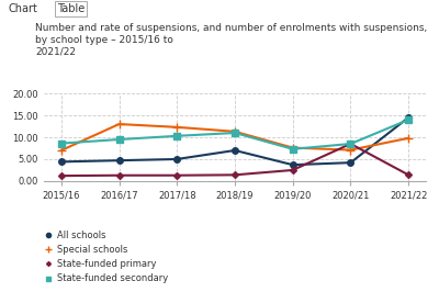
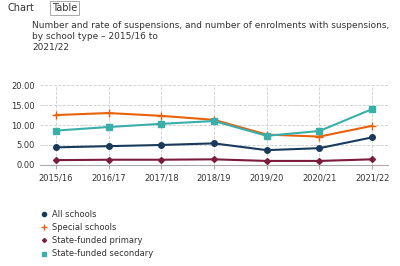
Special schools/2015/16: 7.0 -> 12.5
All schools/2018/19: 7.0 -> 5.4
State-funded primary/2019/20: 2.5 -> 1.0
State-funded primary/2020/21: 8.5 -> 1.0
All schools/2021/22: 14.5 -> 6.9
